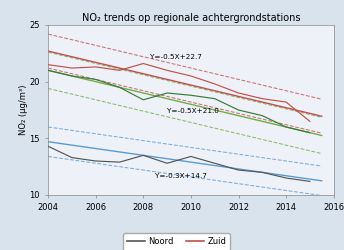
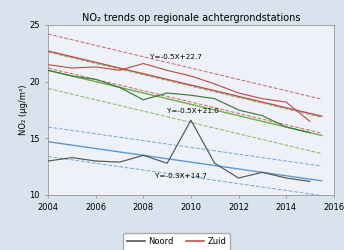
Noord/2004: 14.3 -> 13.0
Noord/2010: 13.4 -> 16.6
Noord/2012: 12.2 -> 11.5
